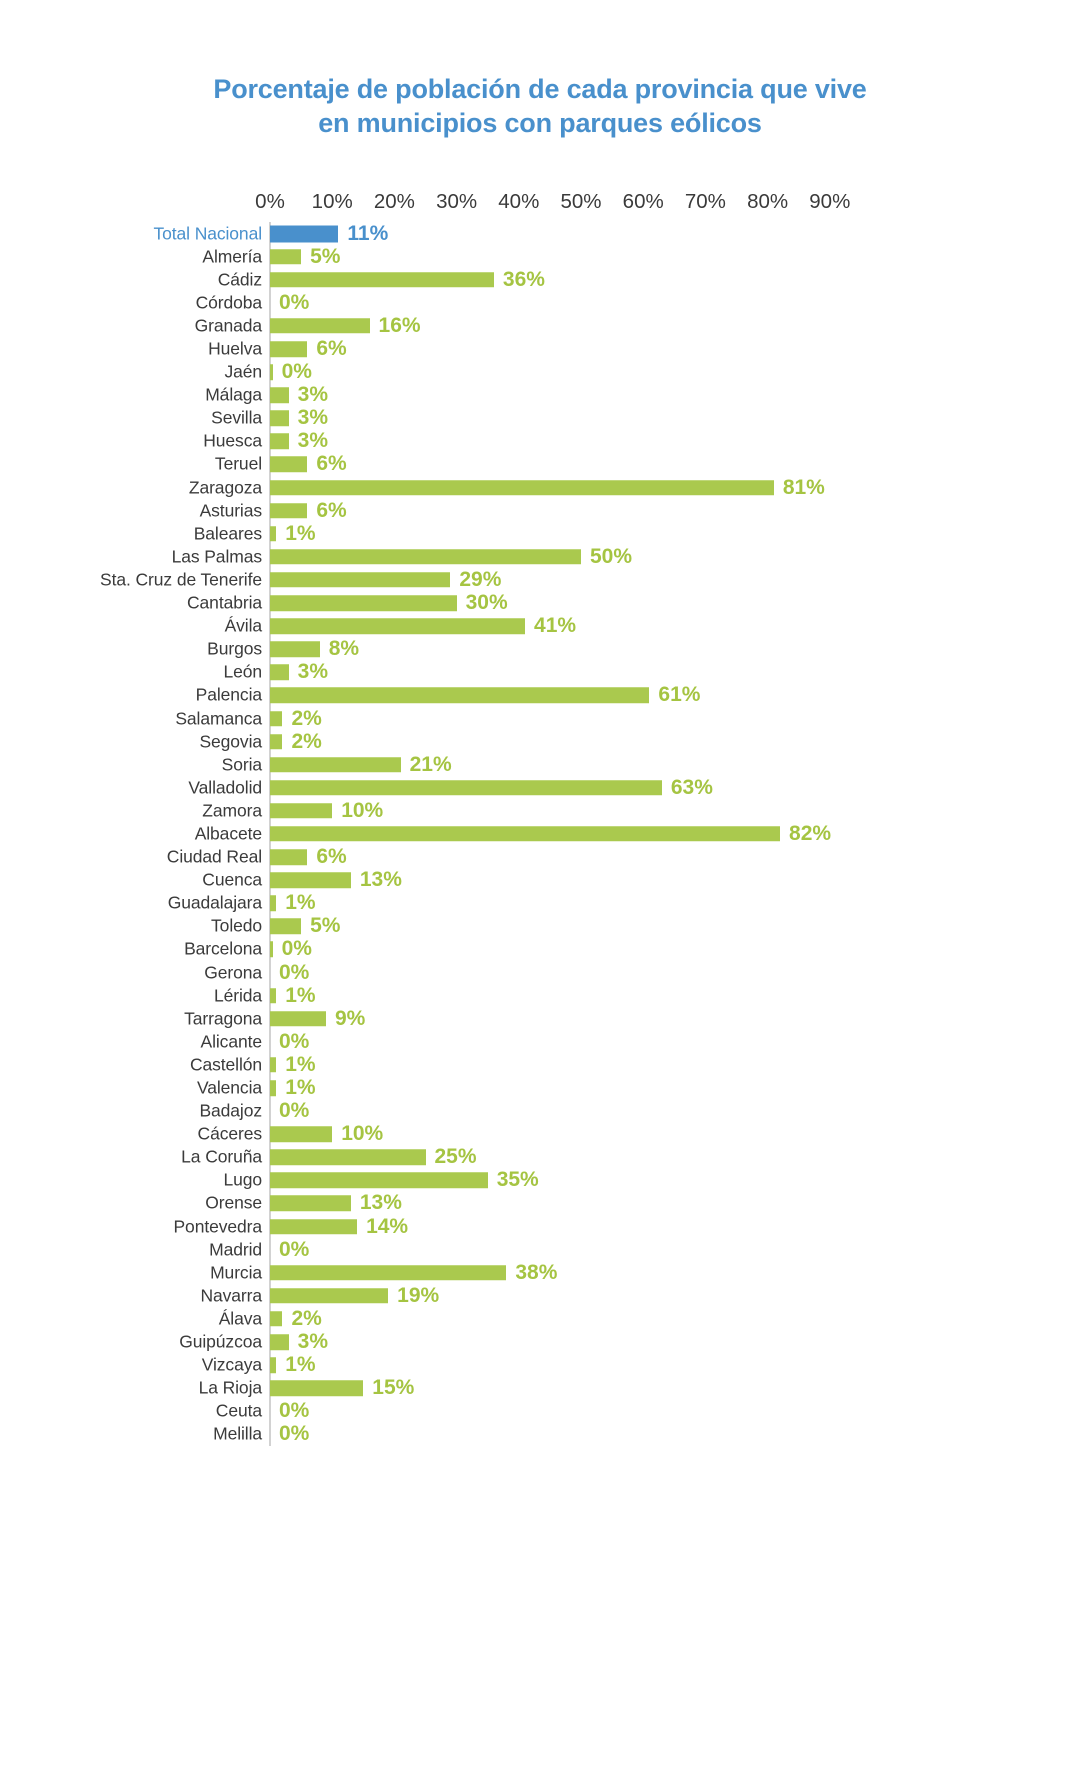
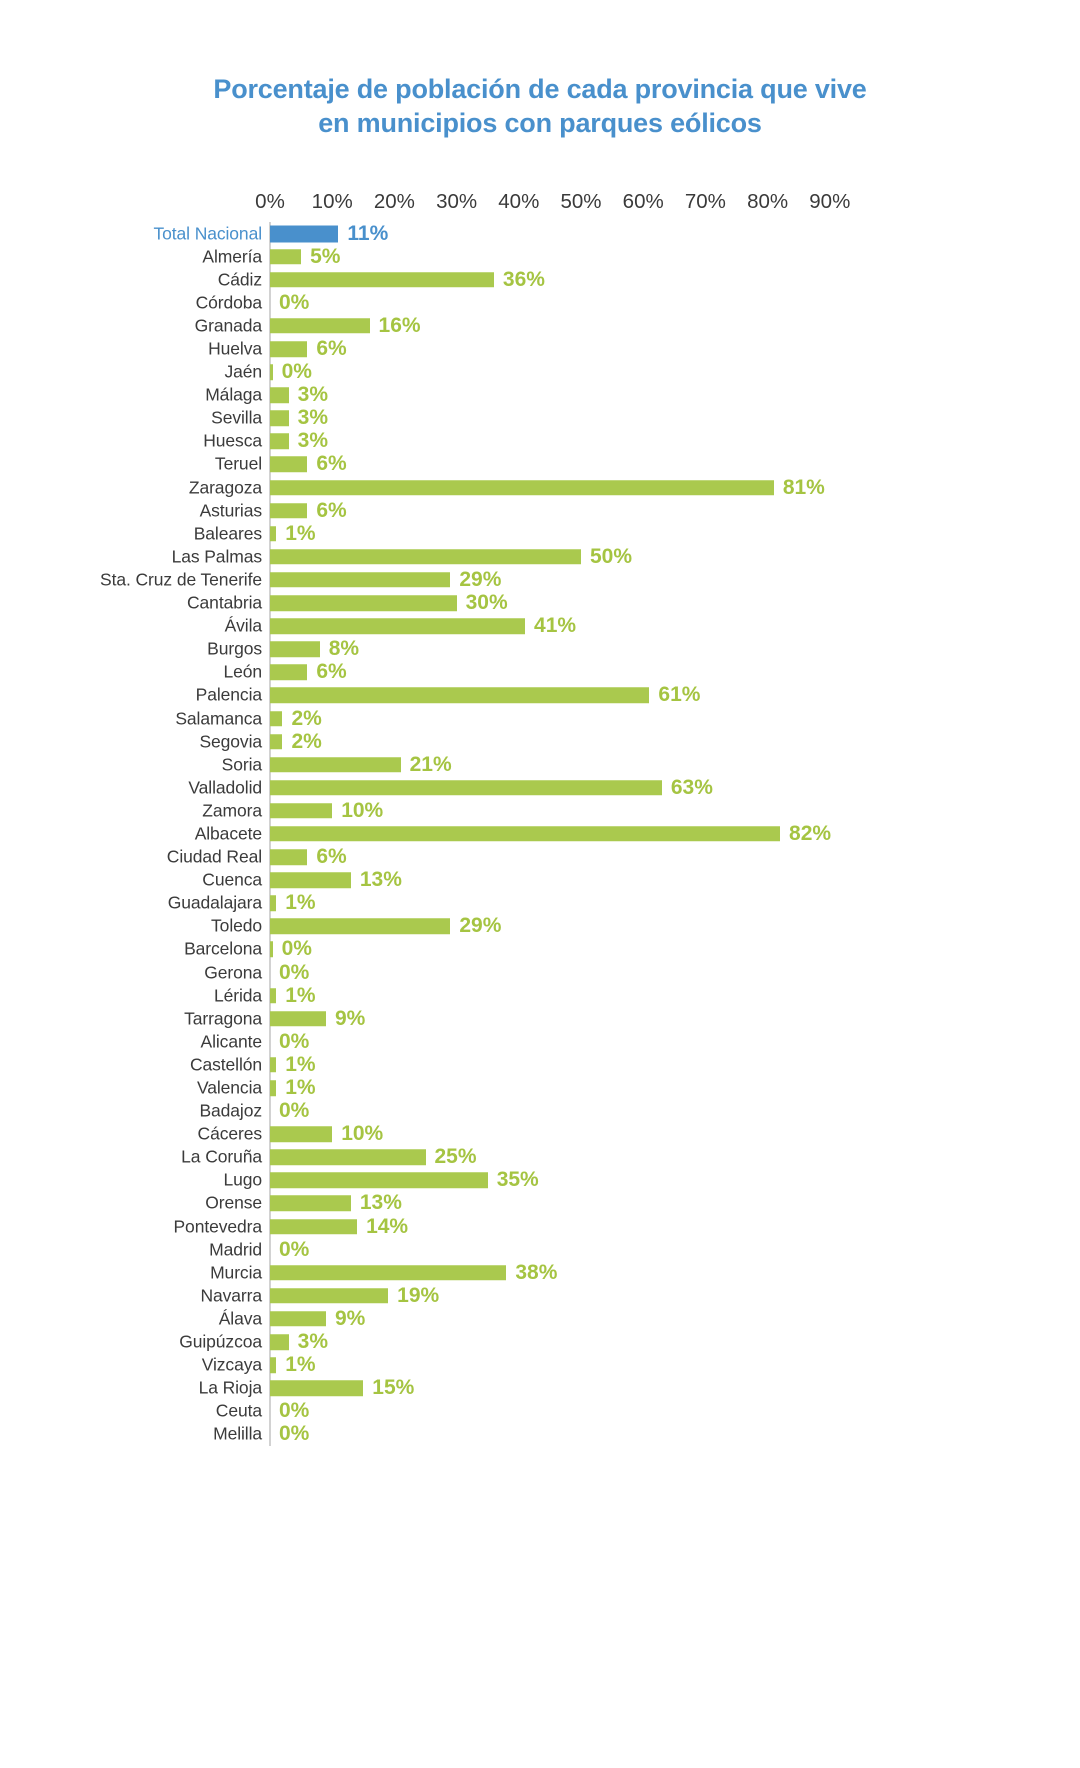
León: 3% -> 6%
Toledo: 5% -> 29%
Álava: 2% -> 9%
